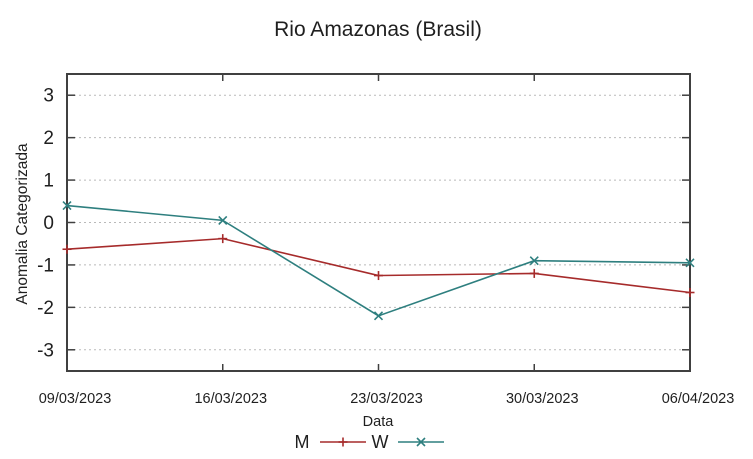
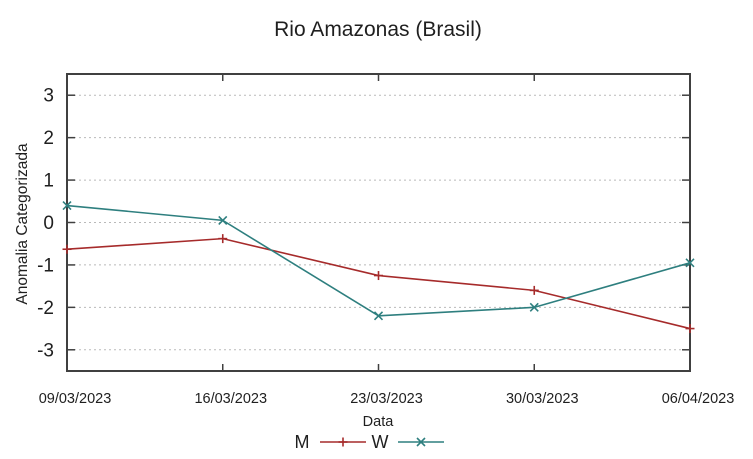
M/30/03/2023: -1.2 -> -1.6
W/30/03/2023: -0.9 -> -2.0
M/06/04/2023: -1.6 -> -2.5
